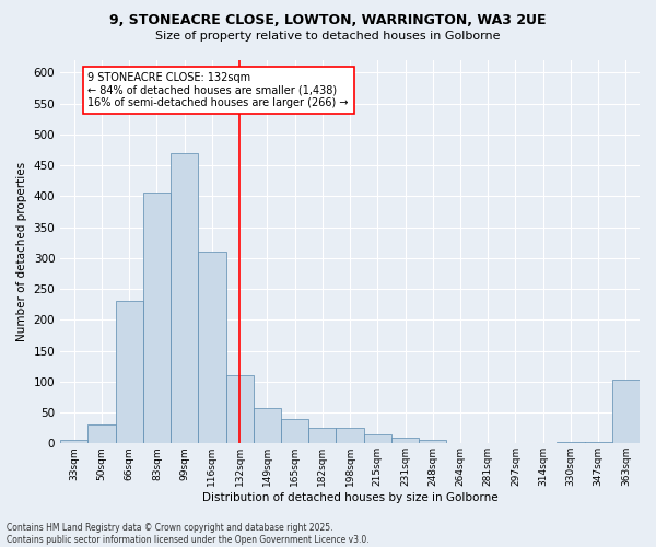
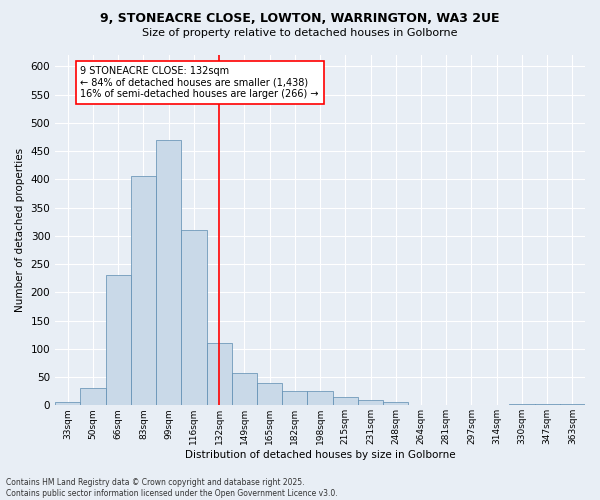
363sqm: 104 -> 2
